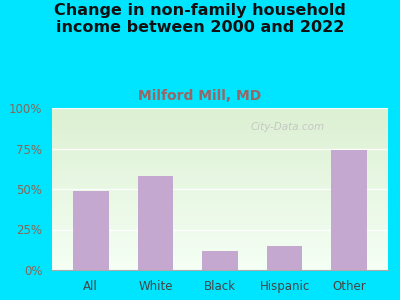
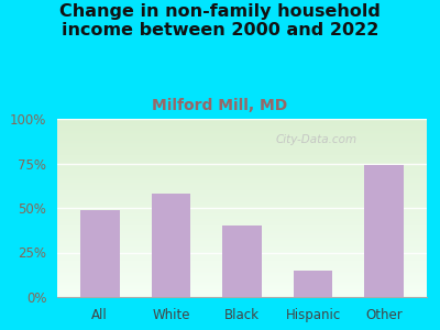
Black: 12% -> 40%
